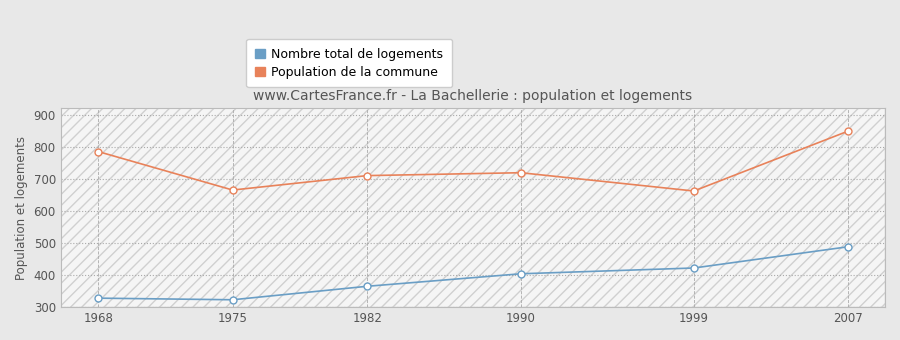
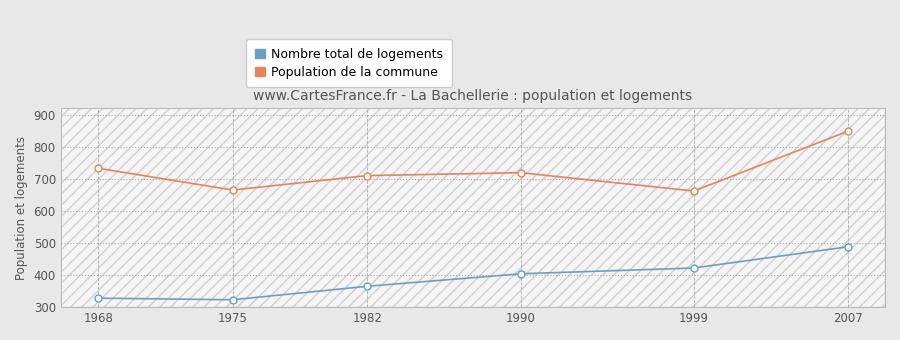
Population de la commune/1968: 785 -> 733
